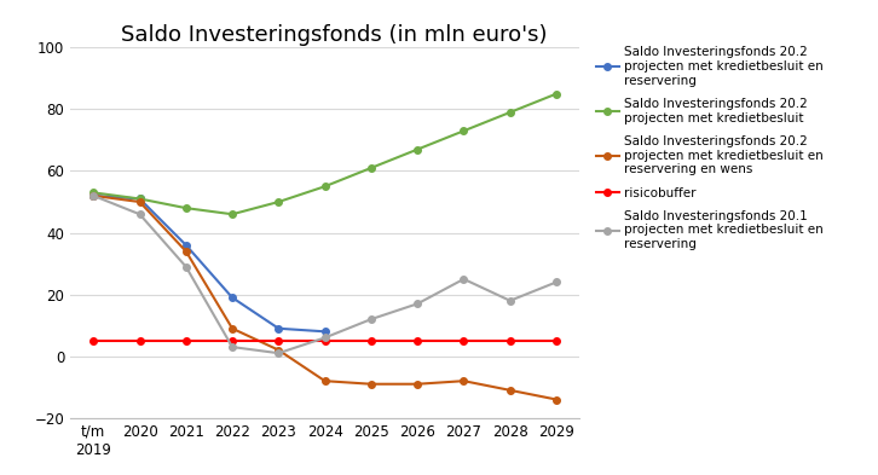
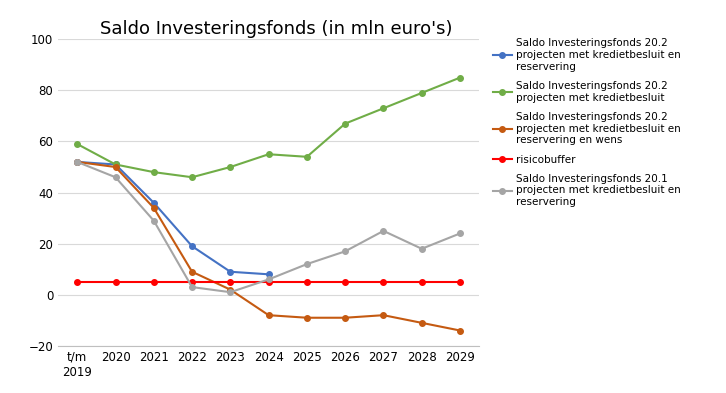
Saldo Investeringsfonds 20.2 projecten met kredietbesluit/t/m 2019: 53 -> 59
Saldo Investeringsfonds 20.2 projecten met kredietbesluit/2025: 61 -> 54
